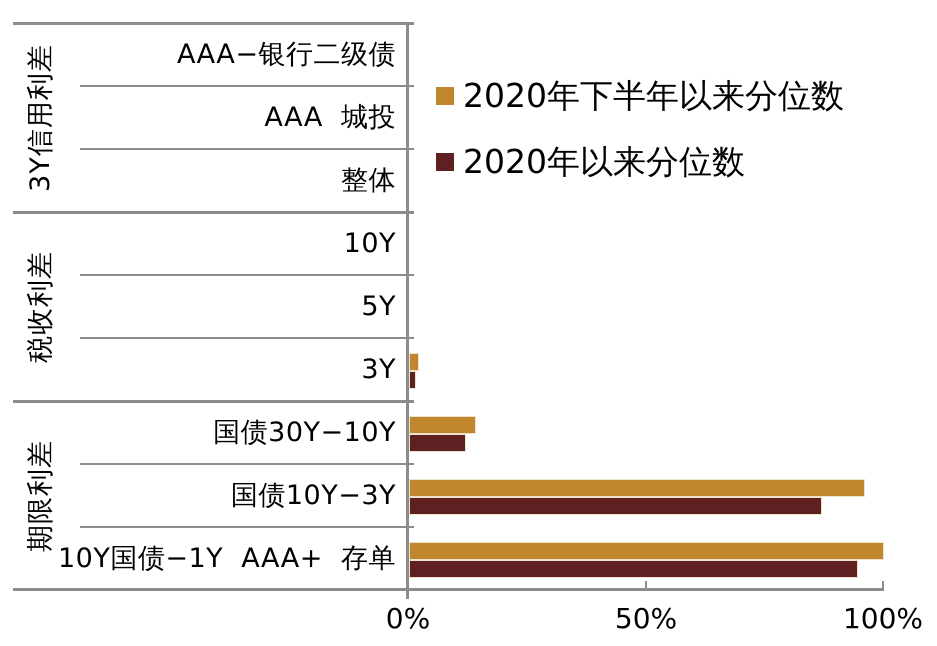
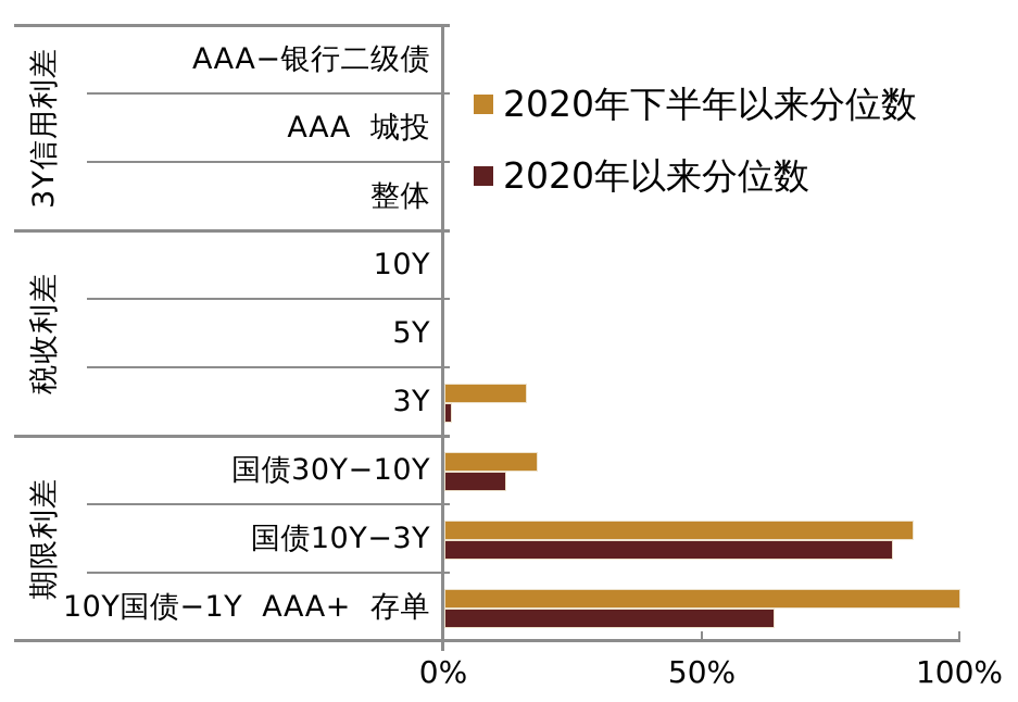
2020年下半年以来分位数/3Y: 2% -> 16%
2020年下半年以来分位数/国债30Y−10Y: 14% -> 18%
2020年下半年以来分位数/国债10Y−3Y: 96% -> 91%
2020年以来分位数/10Y国债−1Y AAA+ 存单: 94% -> 64%
